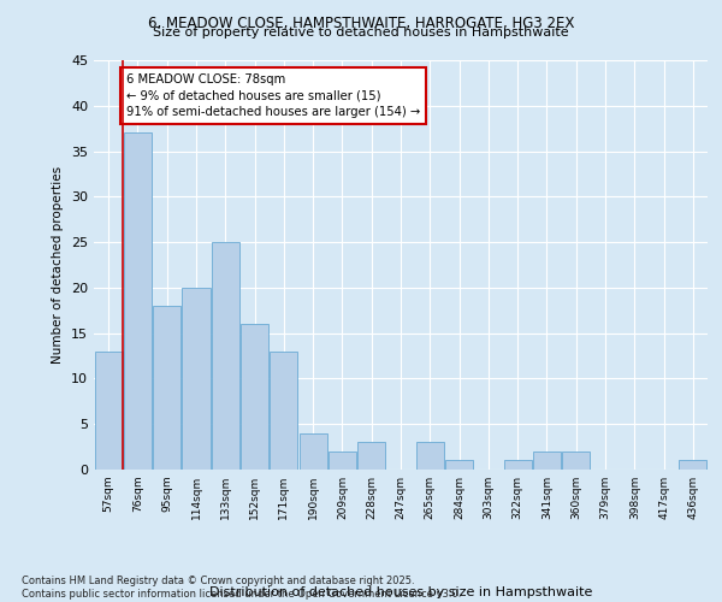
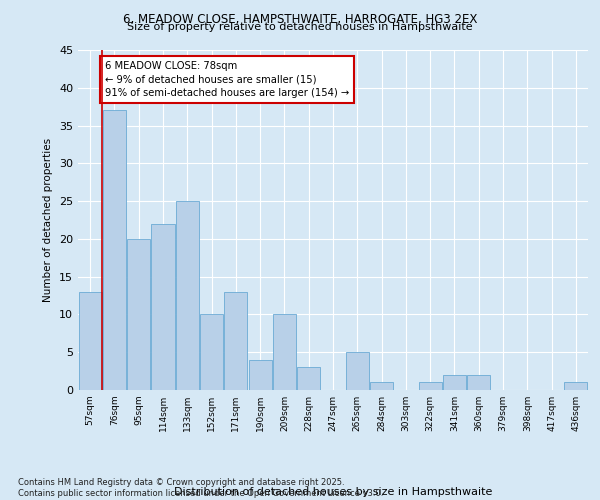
95sqm: 18 -> 20
114sqm: 20 -> 22
152sqm: 16 -> 10
209sqm: 2 -> 10
265sqm: 3 -> 5
